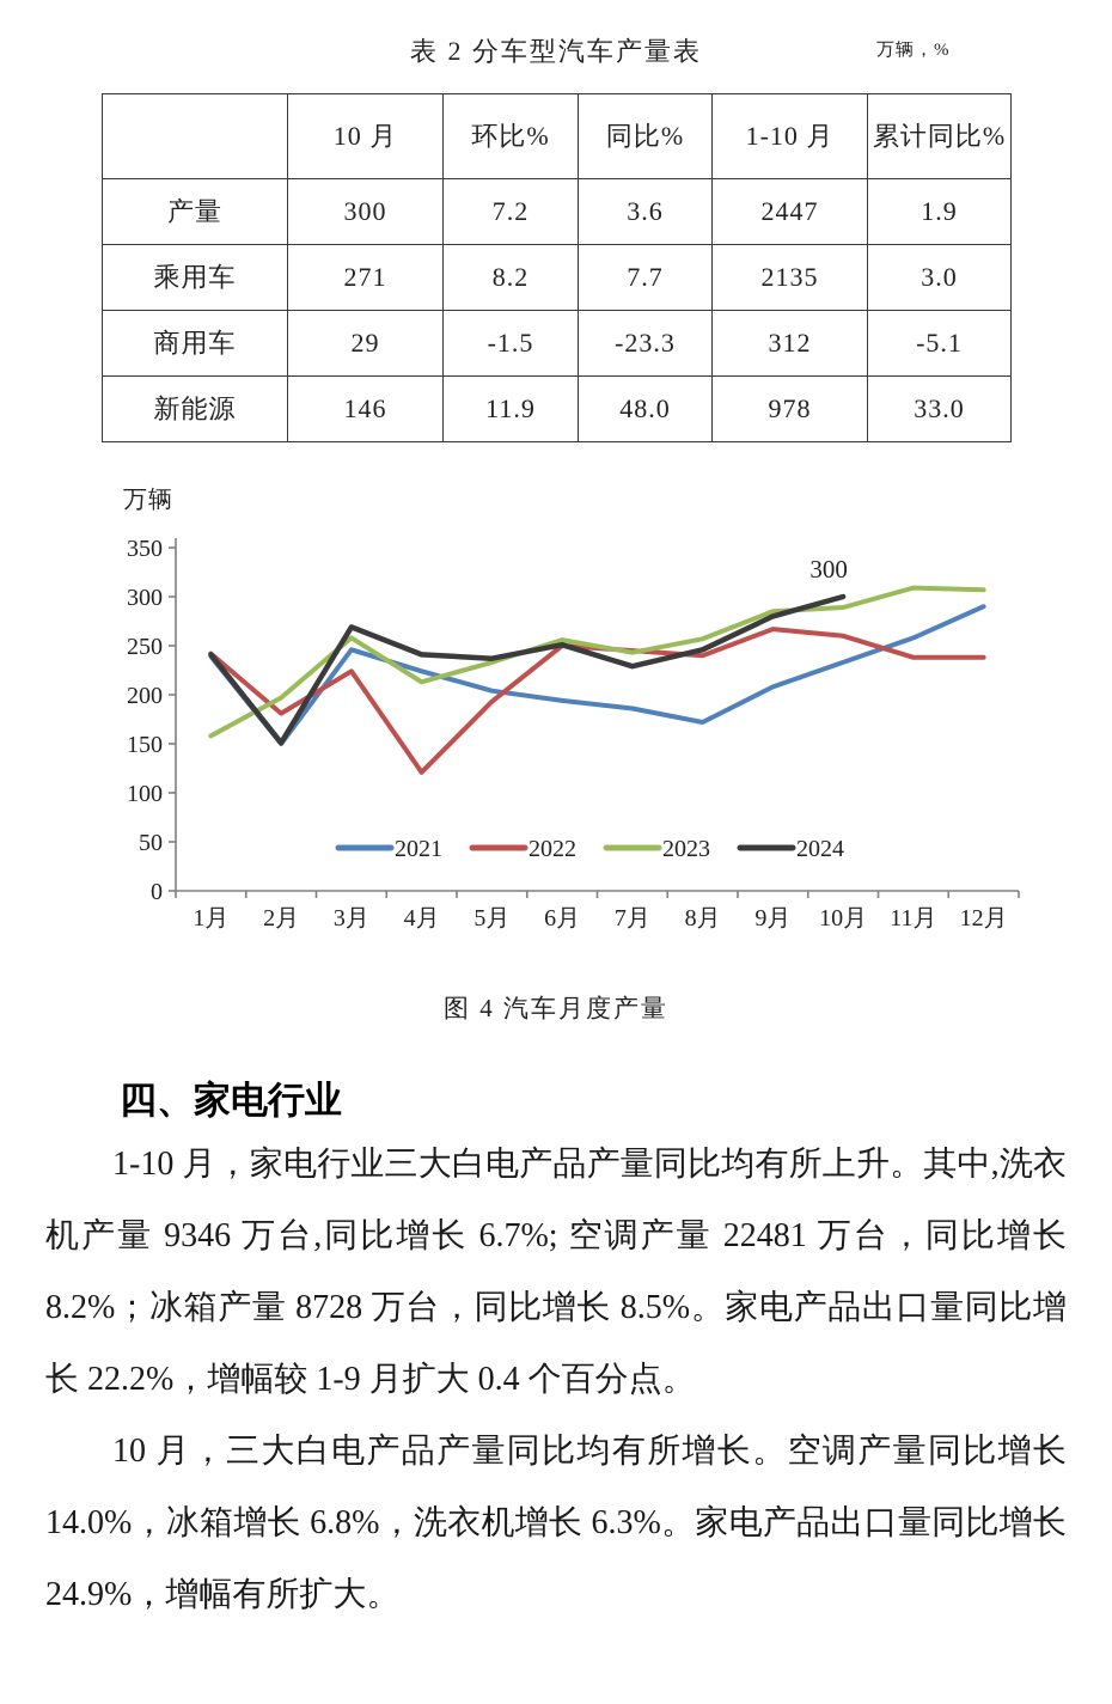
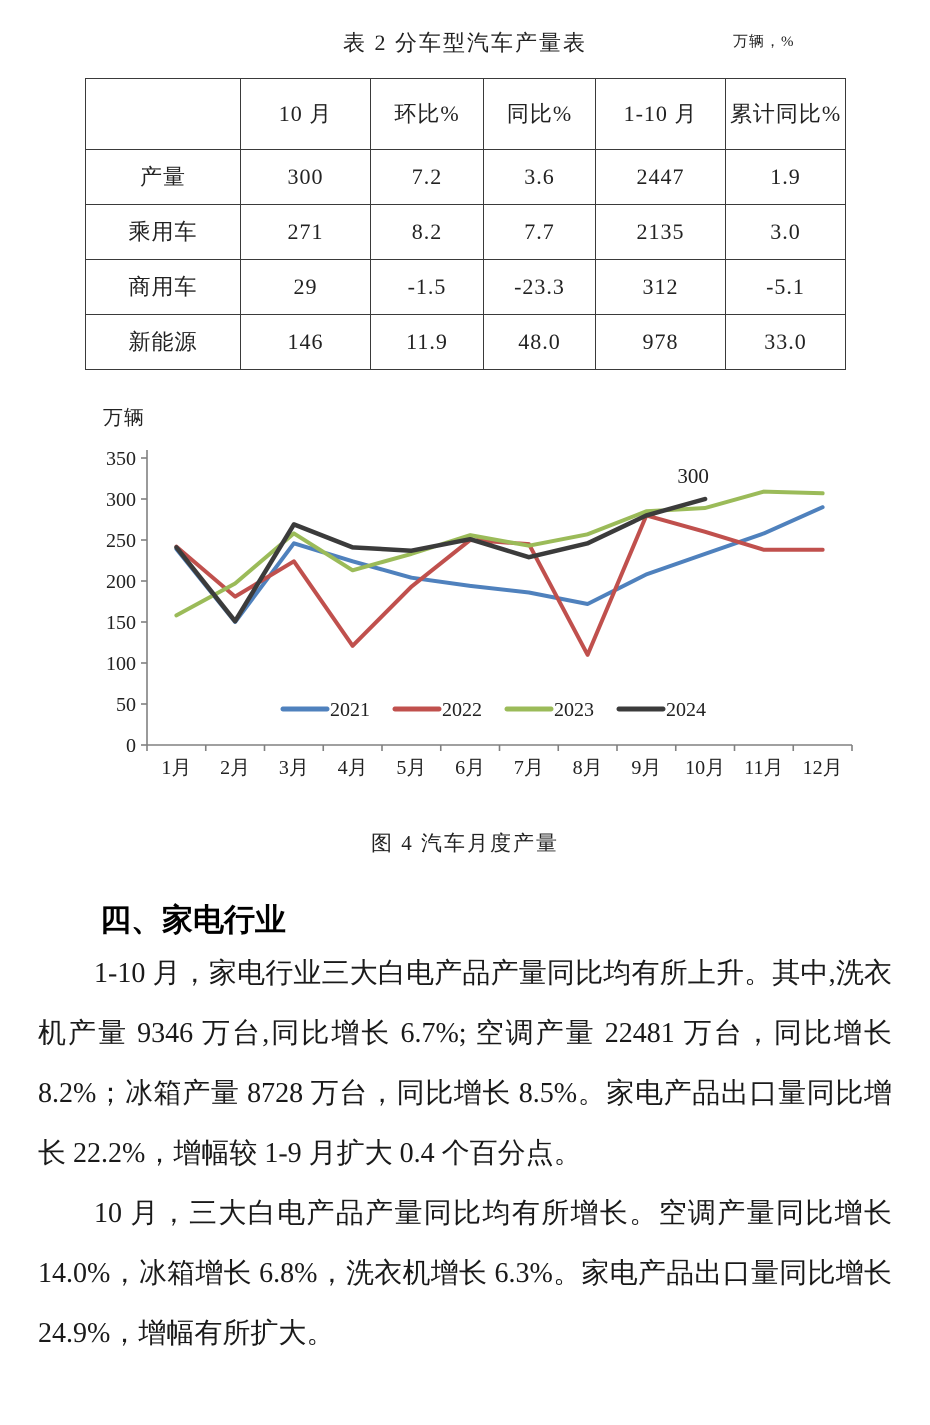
2022/8月: 240 -> 110
2022/9月: 270 -> 280
